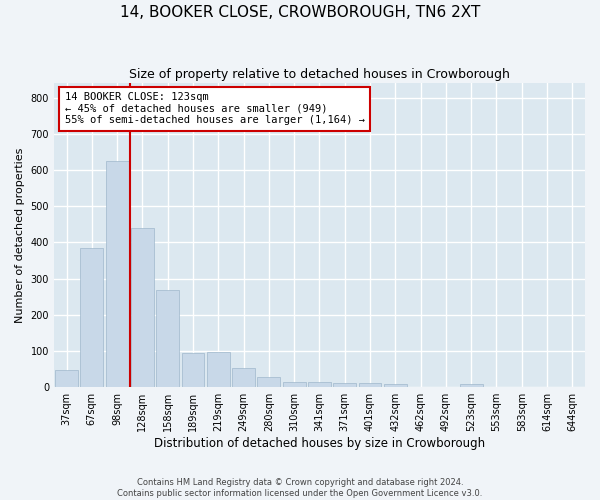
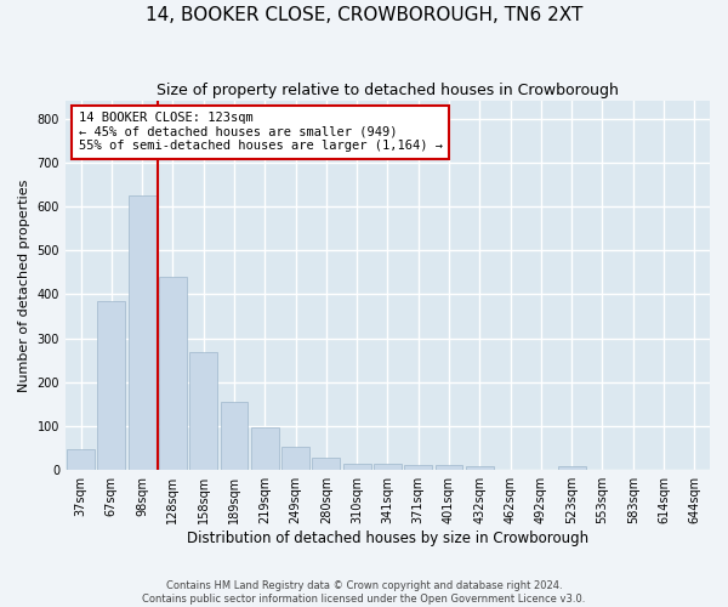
189sqm: 95 -> 155
